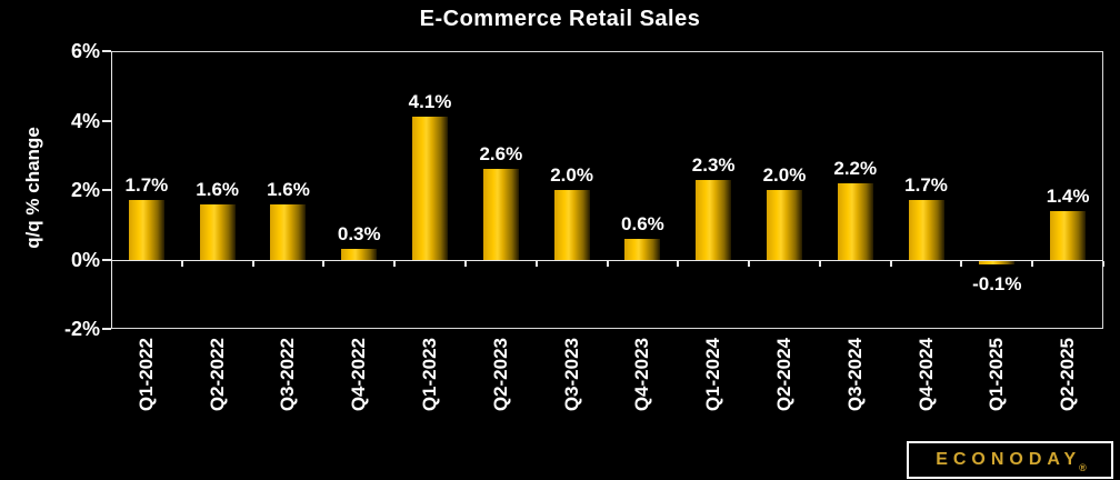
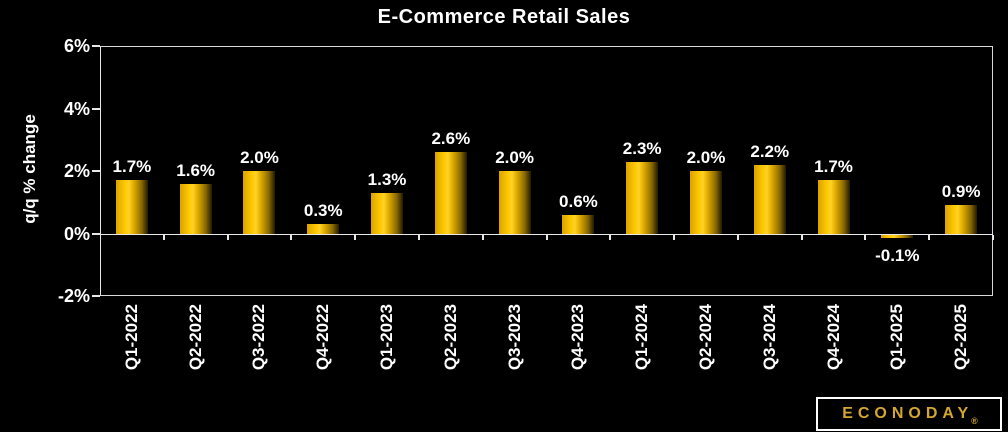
Q3-2022: 1.6% -> 2.0%
Q1-2023: 4.1% -> 1.3%
Q2-2025: 1.4% -> 0.9%
